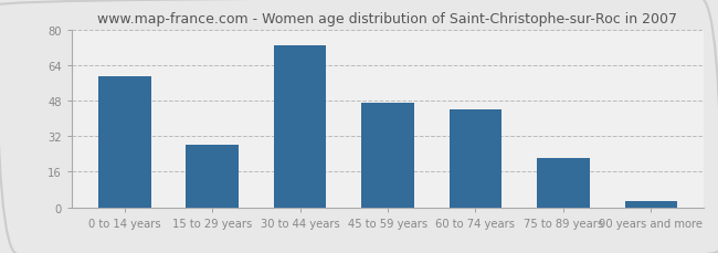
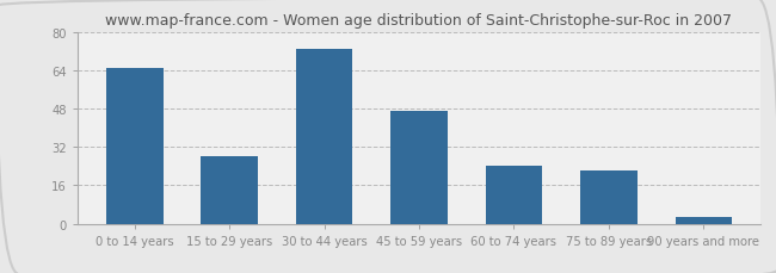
0 to 14 years: 59 -> 65
60 to 74 years: 44 -> 24
